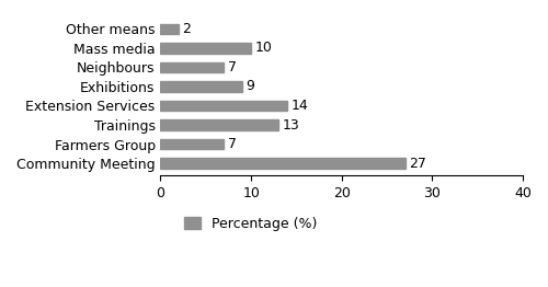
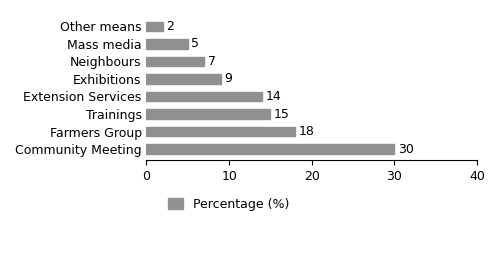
Mass media: 10 -> 5
Trainings: 13 -> 15
Farmers Group: 7 -> 18
Community Meeting: 27 -> 30
